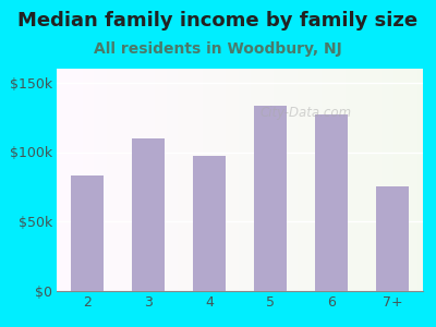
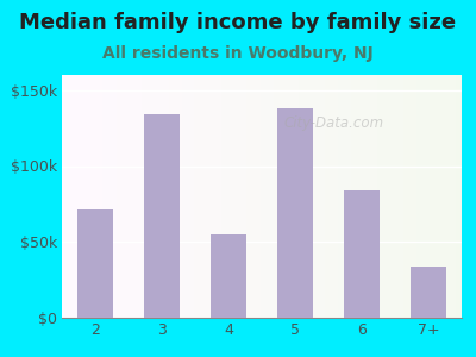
2: $83k -> $71k
3: $110k -> $134k
4: $97k -> $55k
5: $133k -> $138k
6: $127k -> $84k
7+: $75k -> $34k
